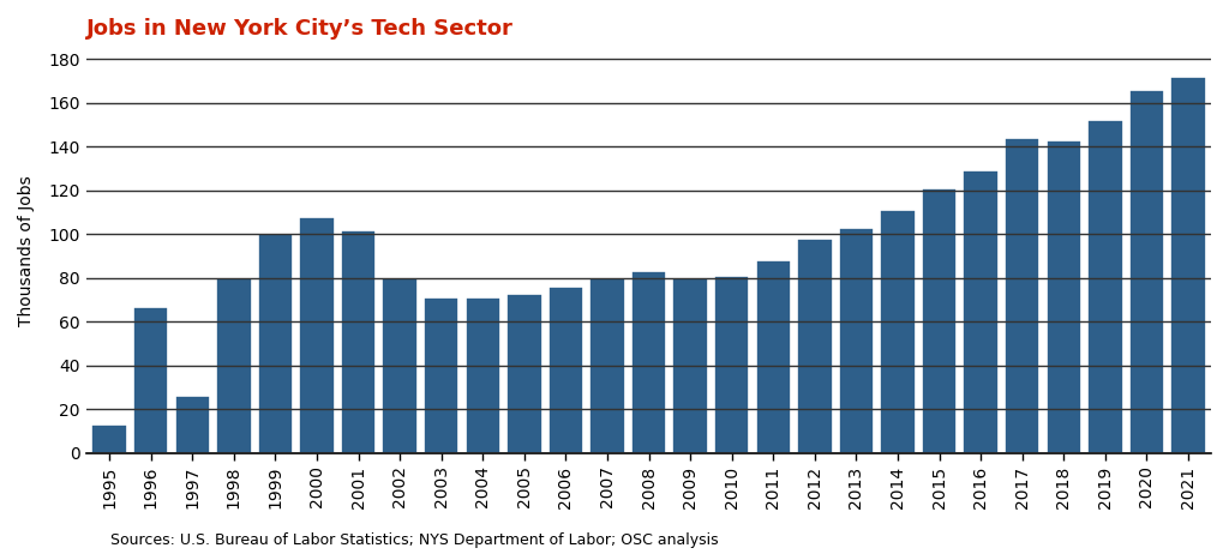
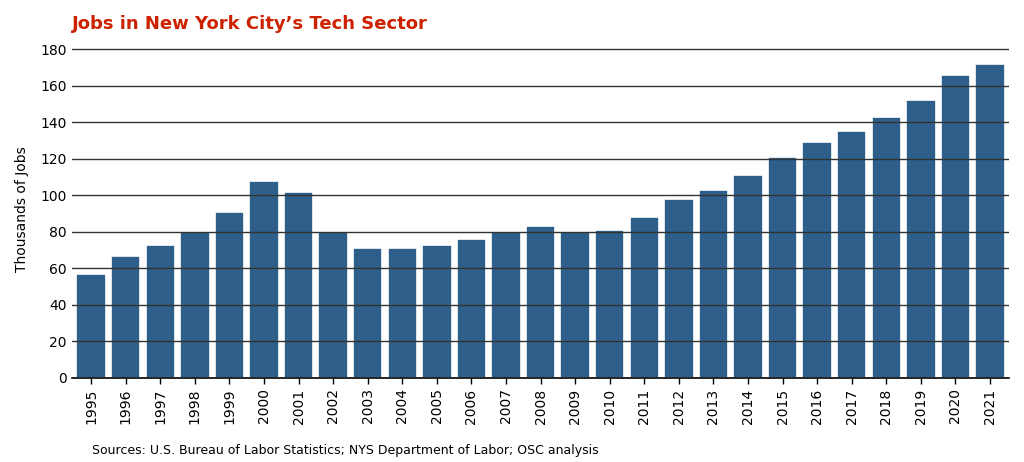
1995: 13 -> 57
1997: 26 -> 73
1999: 100 -> 91
2017: 144 -> 135
